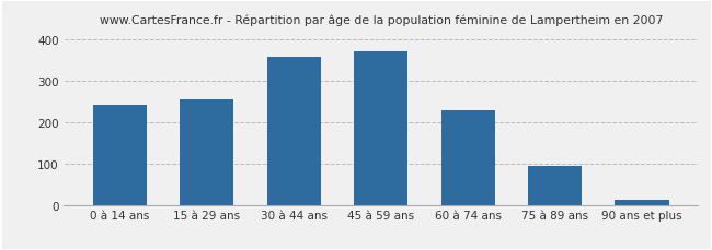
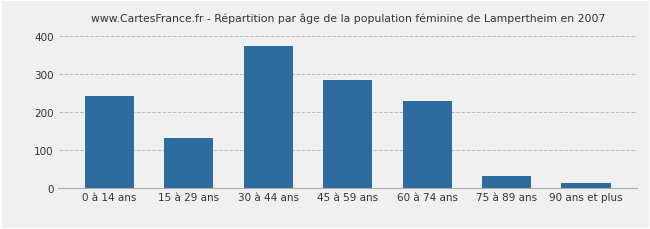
15 à 29 ans: 256 -> 130
30 à 44 ans: 358 -> 375
45 à 59 ans: 373 -> 285
75 à 89 ans: 93 -> 30
